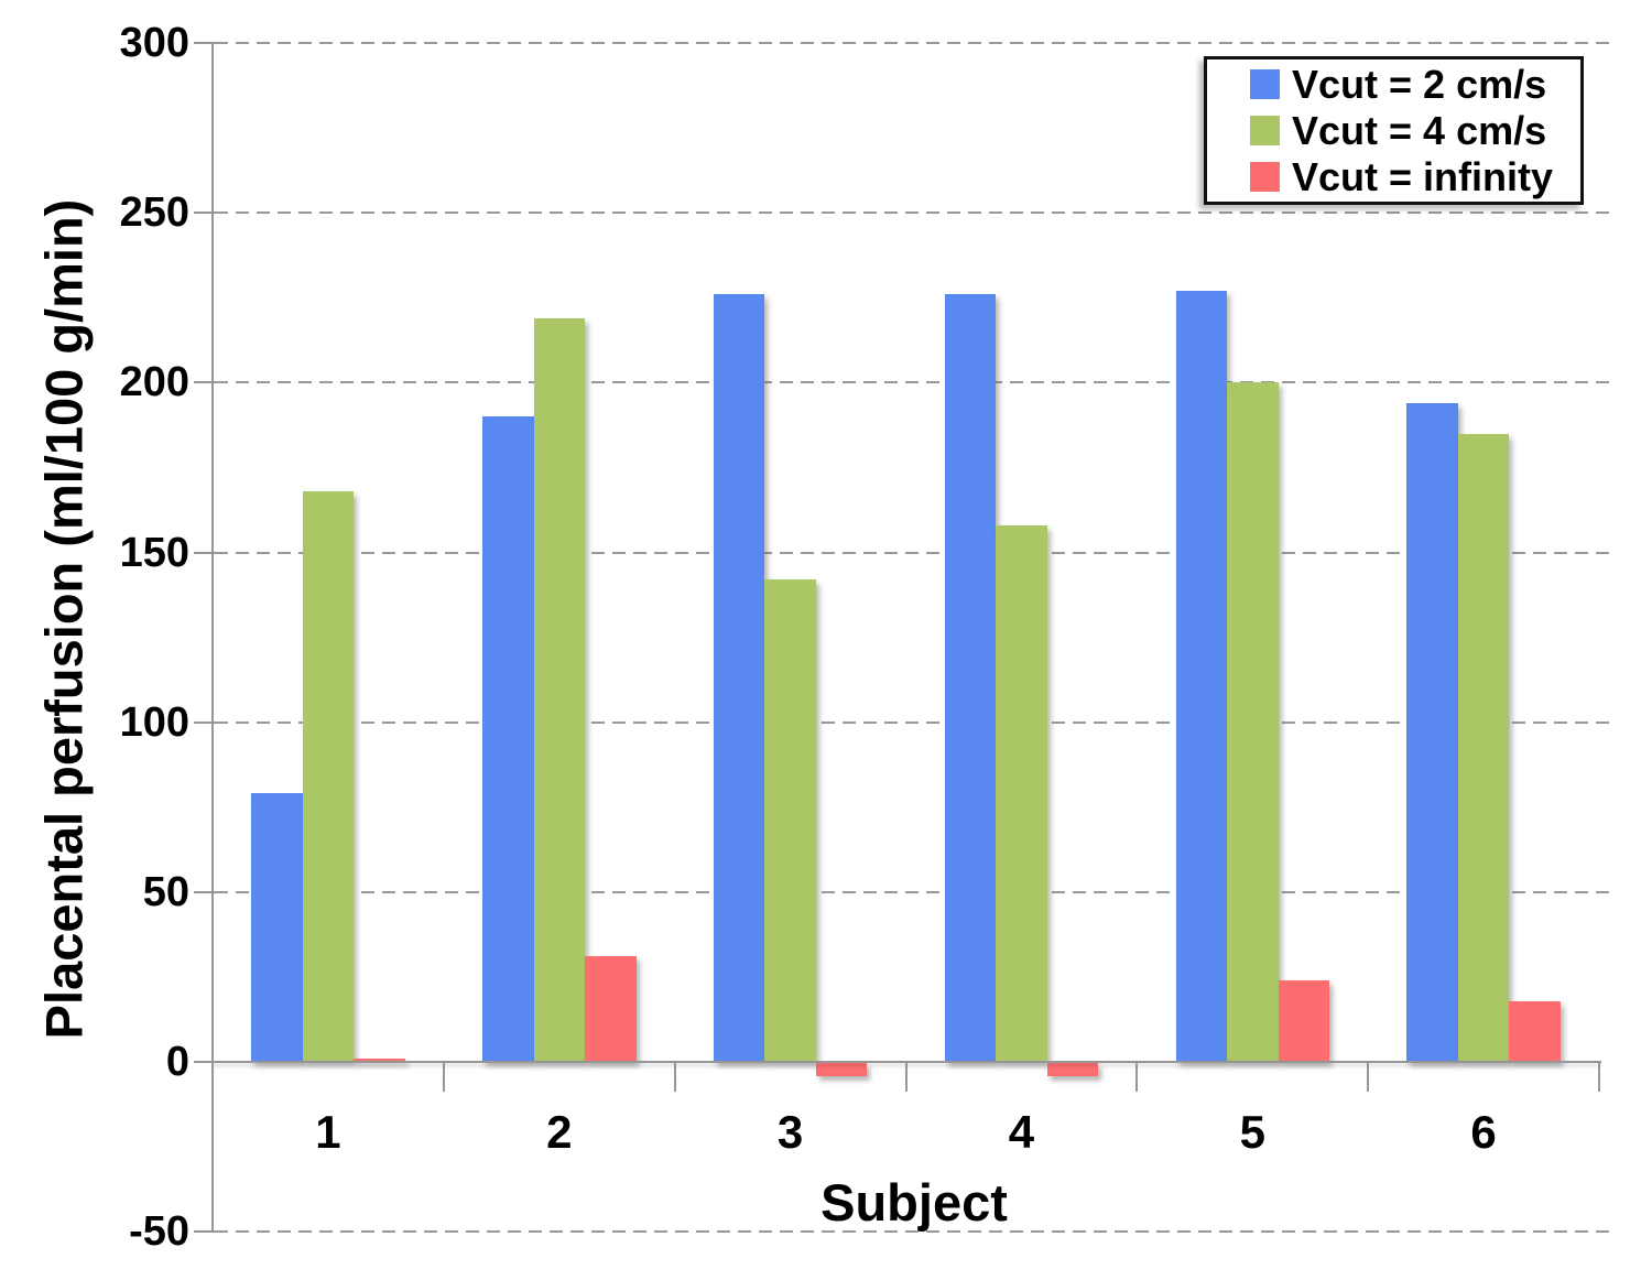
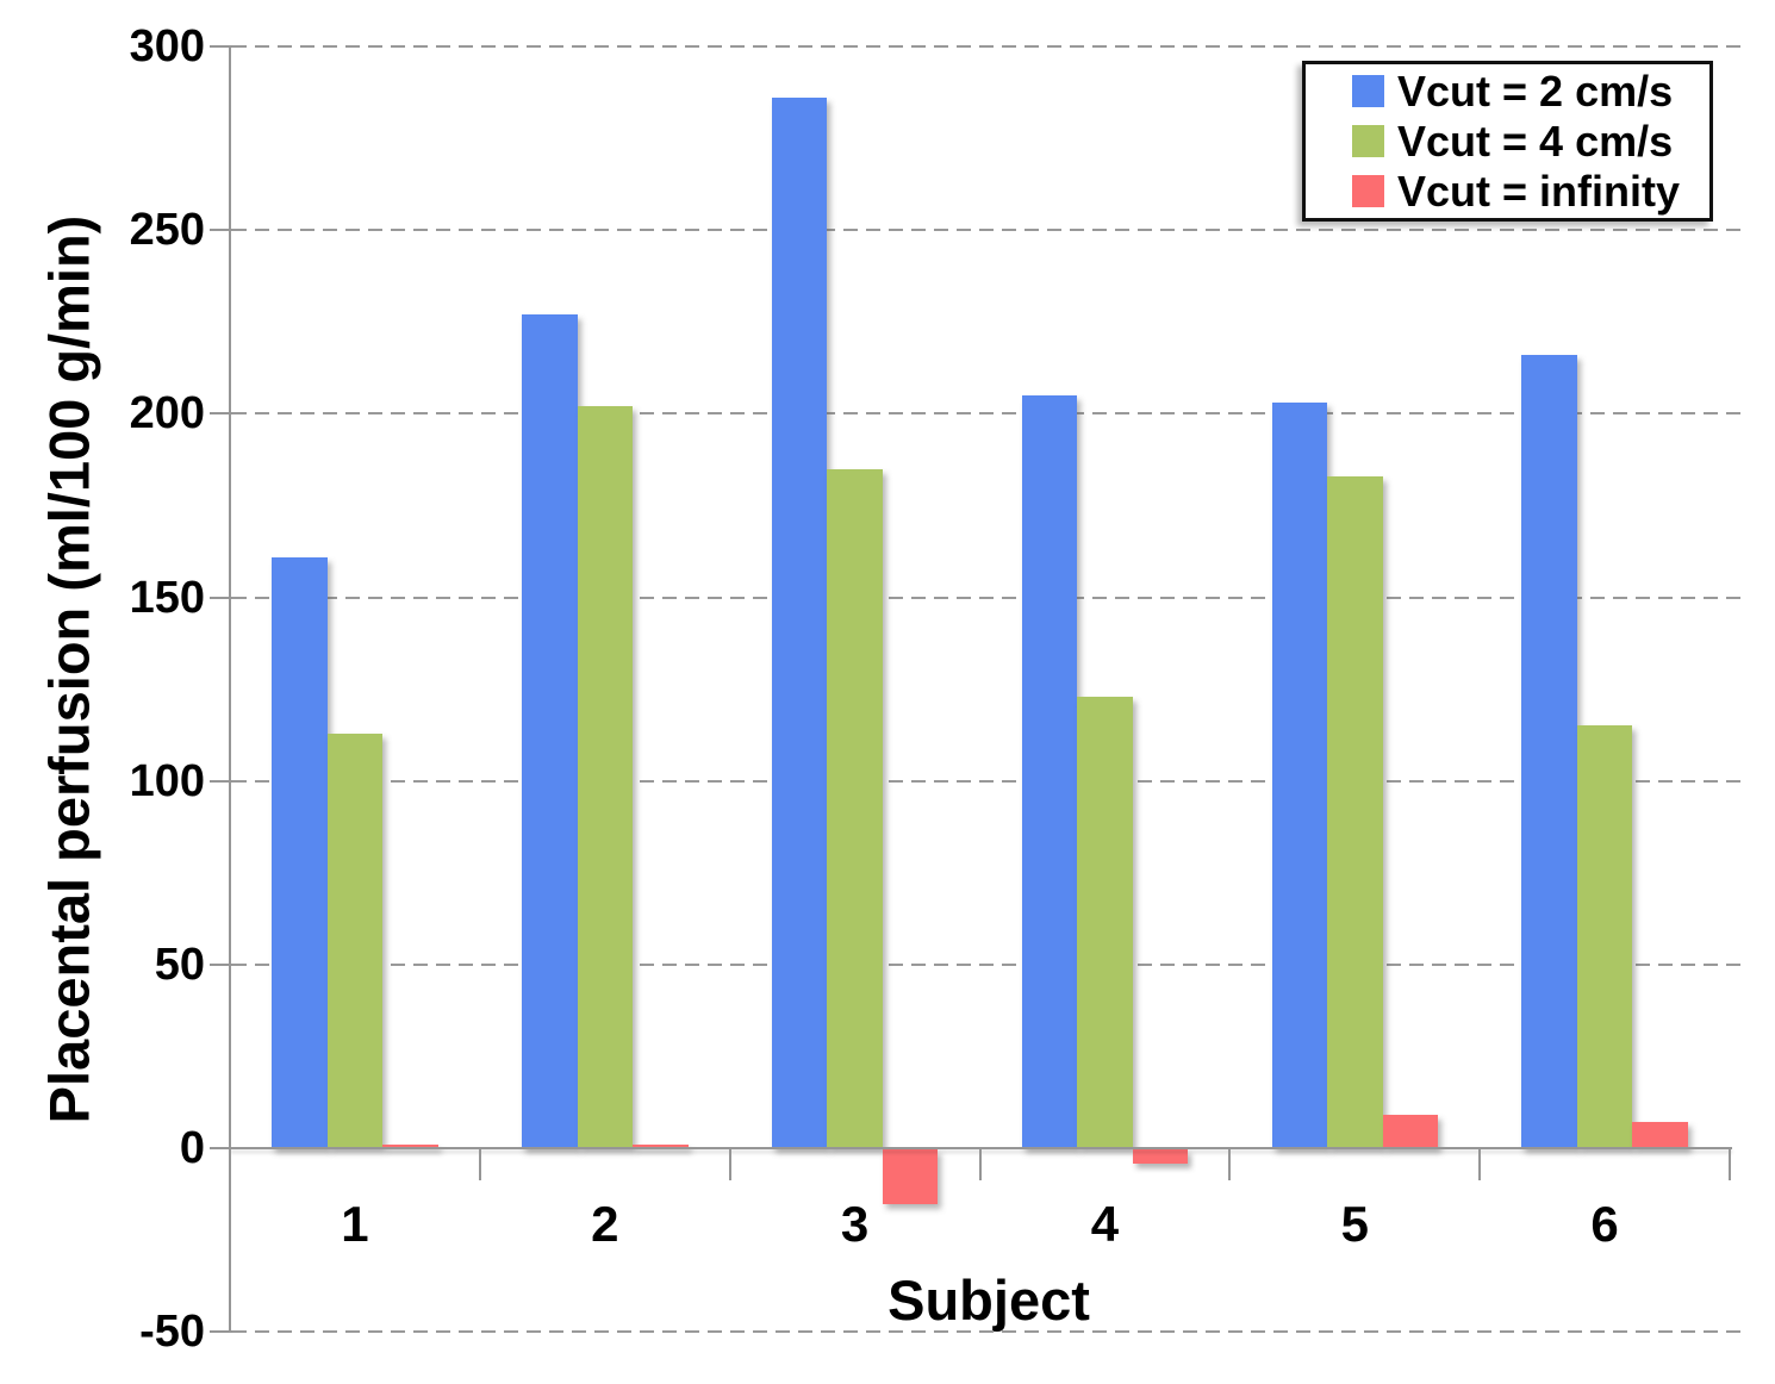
Vcut = 2 cm/s/1: 79 -> 161
Vcut = 4 cm/s/1: 168 -> 113
Vcut = 2 cm/s/2: 190 -> 227
Vcut = 4 cm/s/2: 219 -> 202
Vcut = infinity/2: 31 -> 1
Vcut = 2 cm/s/3: 226 -> 286
Vcut = 4 cm/s/3: 142 -> 185
Vcut = infinity/3: -4 -> -15
Vcut = 2 cm/s/4: 226 -> 205
Vcut = 4 cm/s/4: 158 -> 123
Vcut = 2 cm/s/5: 227 -> 203
Vcut = 4 cm/s/5: 200 -> 183
Vcut = infinity/5: 24 -> 9
Vcut = 2 cm/s/6: 194 -> 216
Vcut = 4 cm/s/6: 185 -> 115
Vcut = infinity/6: 18 -> 7
